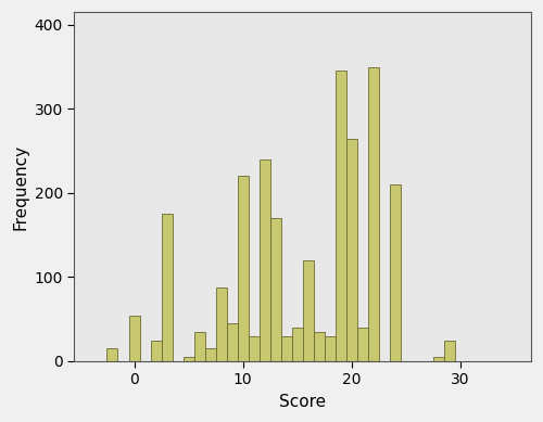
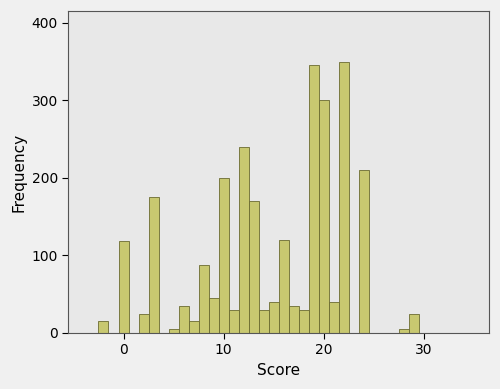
0: 54 -> 118
10: 220 -> 200
20: 264 -> 300
